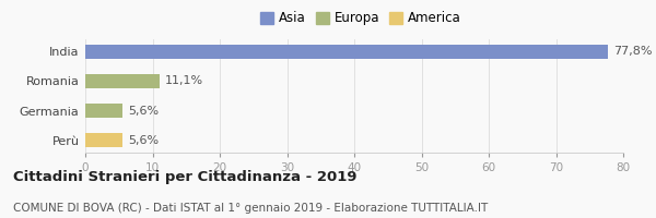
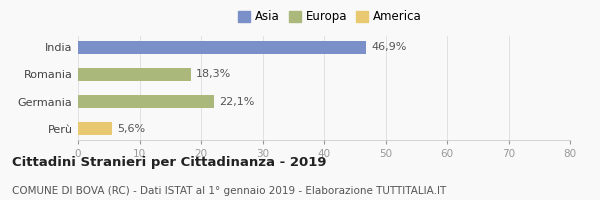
India: 77,8% -> 46,9%
Romania: 11,1% -> 18,3%
Germania: 5,6% -> 22,1%
